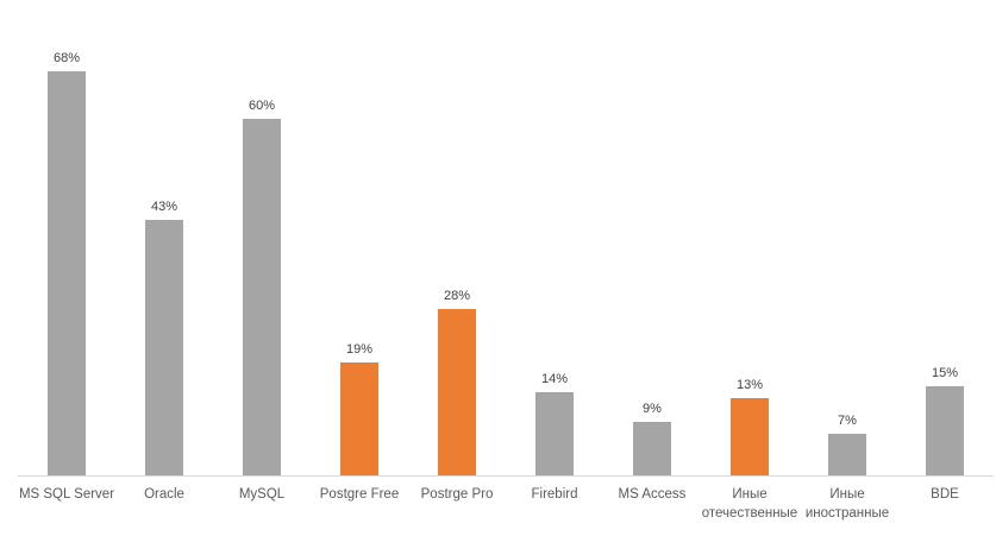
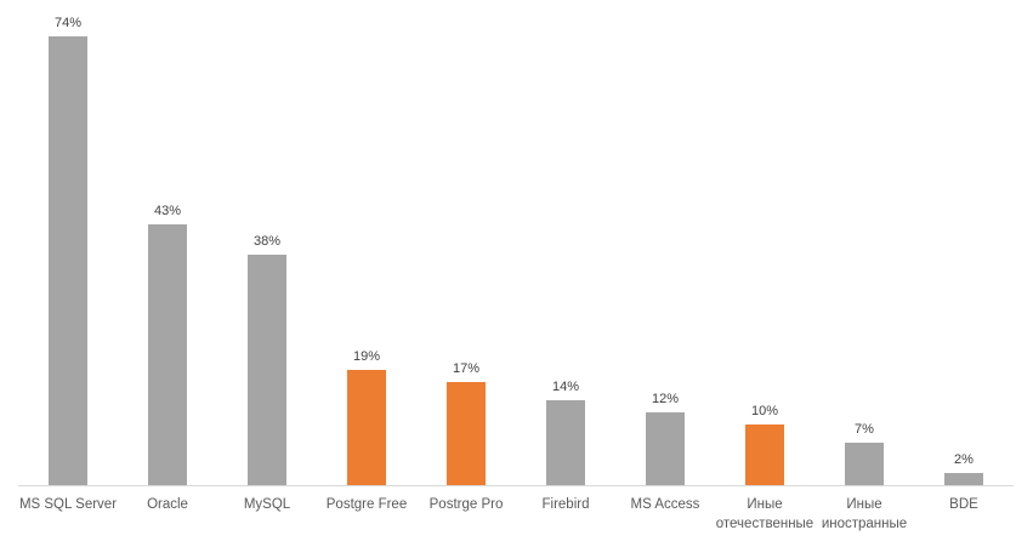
MS SQL Server: 68% -> 74%
MySQL: 60% -> 38%
Postrge Pro: 28% -> 17%
MS Access: 9% -> 12%
Иные отечественные: 13% -> 10%
BDE: 15% -> 2%
